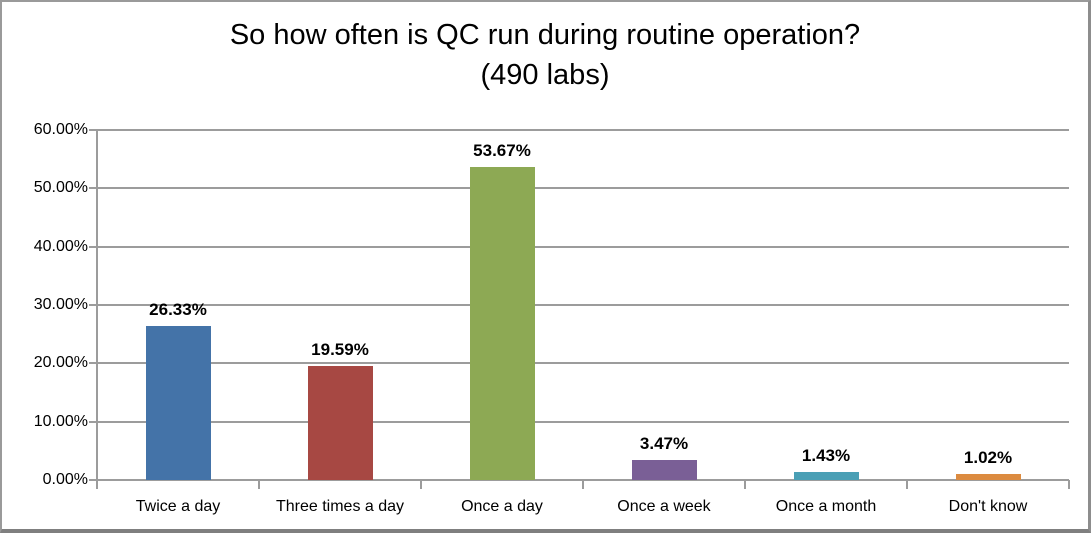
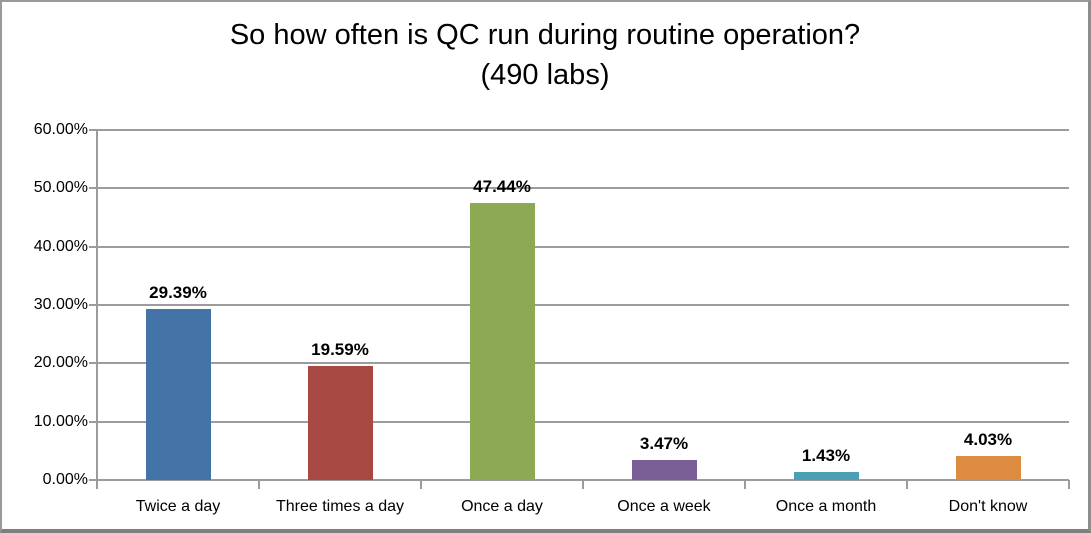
Twice a day: 26.33% -> 29.39%
Once a day: 53.67% -> 47.44%
Don't know: 1.02% -> 4.03%
